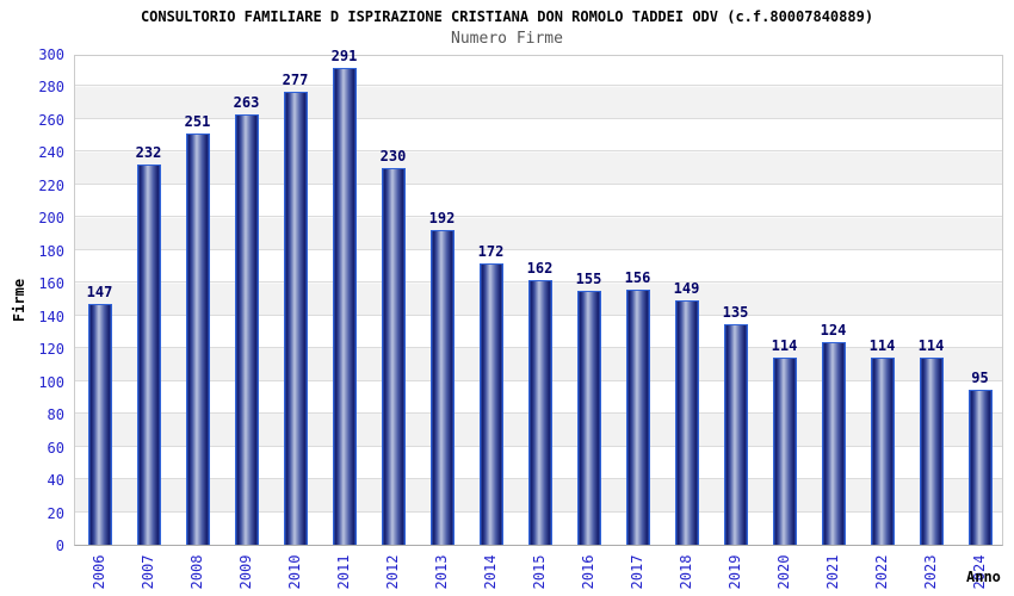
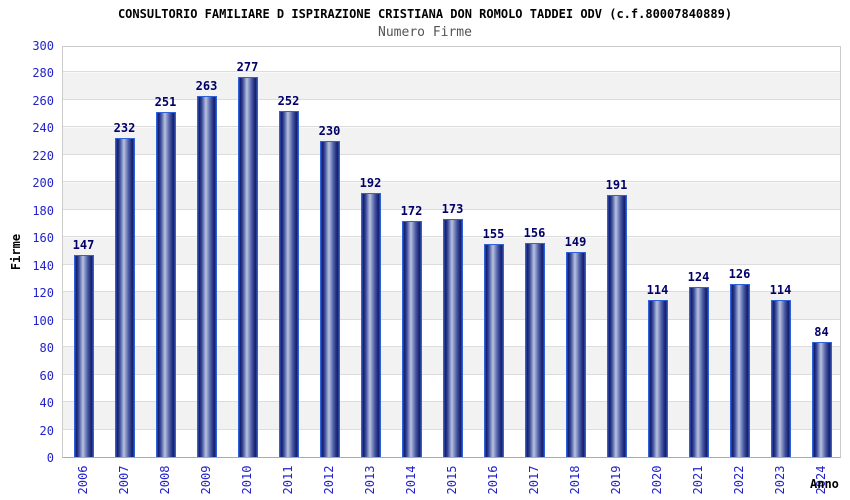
2011: 291 -> 252
2015: 162 -> 173
2019: 135 -> 191
2022: 114 -> 126
2024: 95 -> 84
